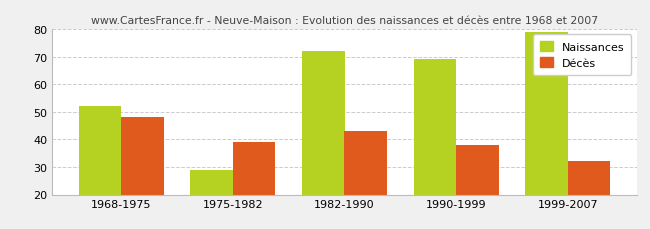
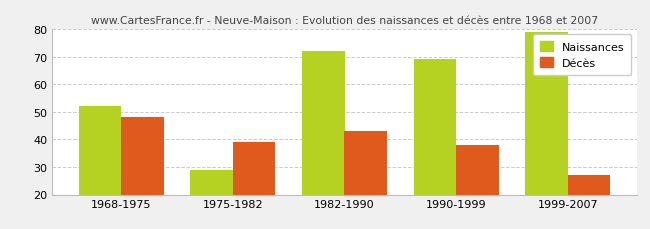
Décès/1999-2007: 32 -> 27
